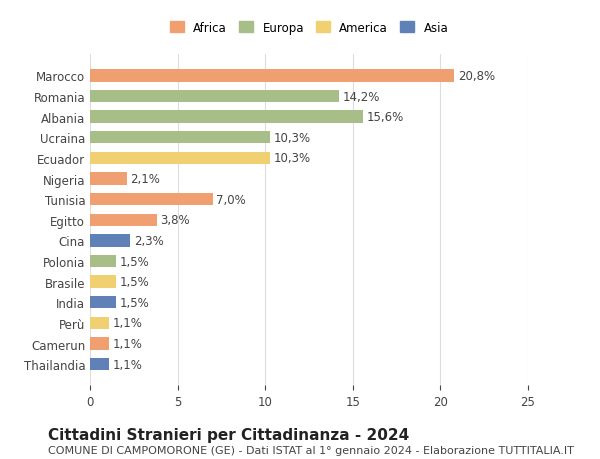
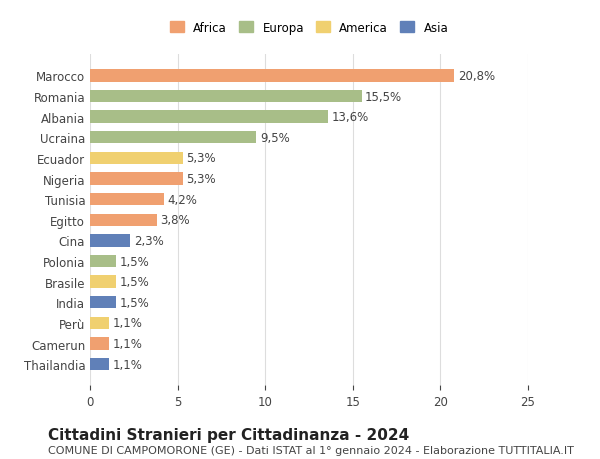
Romania: 14,2% -> 15,5%
Albania: 15,6% -> 13,6%
Ucraina: 10,3% -> 9,5%
Ecuador: 10,3% -> 5,3%
Nigeria: 2,1% -> 5,3%
Tunisia: 7,0% -> 4,2%
